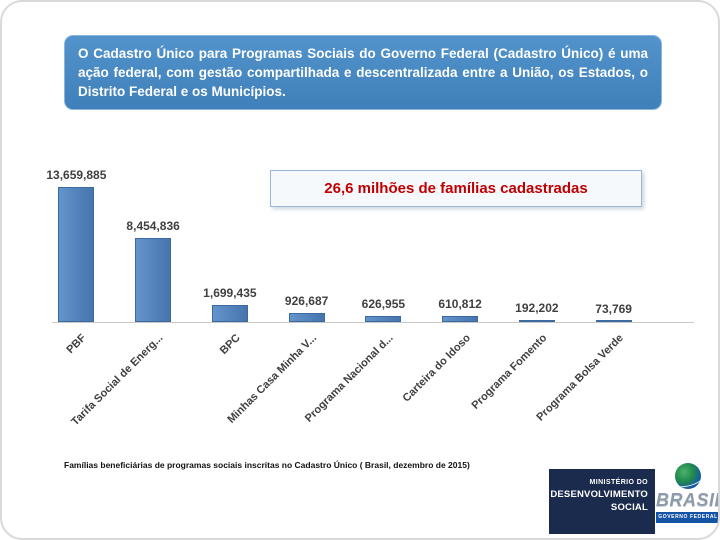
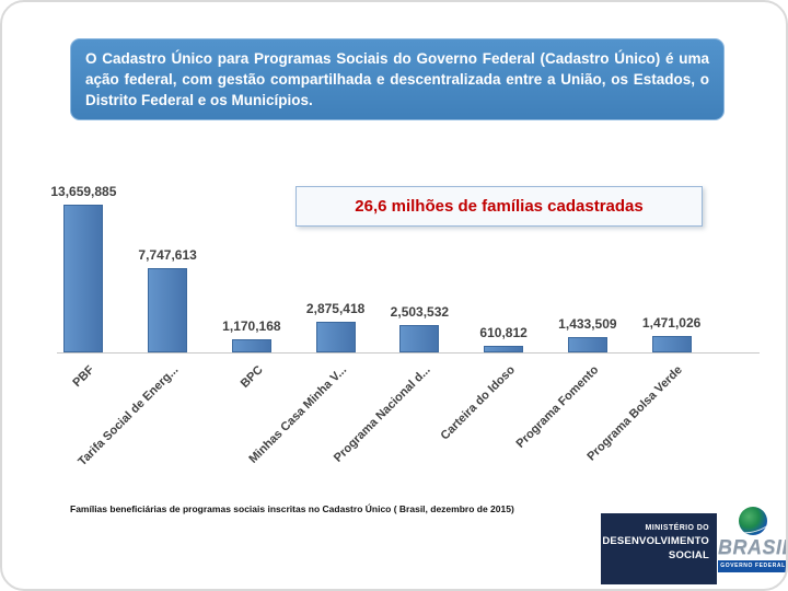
Tarifa Social de Energ...: 8,454,836 -> 7,747,613
BPC: 1,699,435 -> 1,170,168
Minhas Casa Minha V...: 926,687 -> 2,875,418
Programa Nacional d...: 626,955 -> 2,503,532
Programa Fomento: 192,202 -> 1,433,509
Programa Bolsa Verde: 73,769 -> 1,471,026
